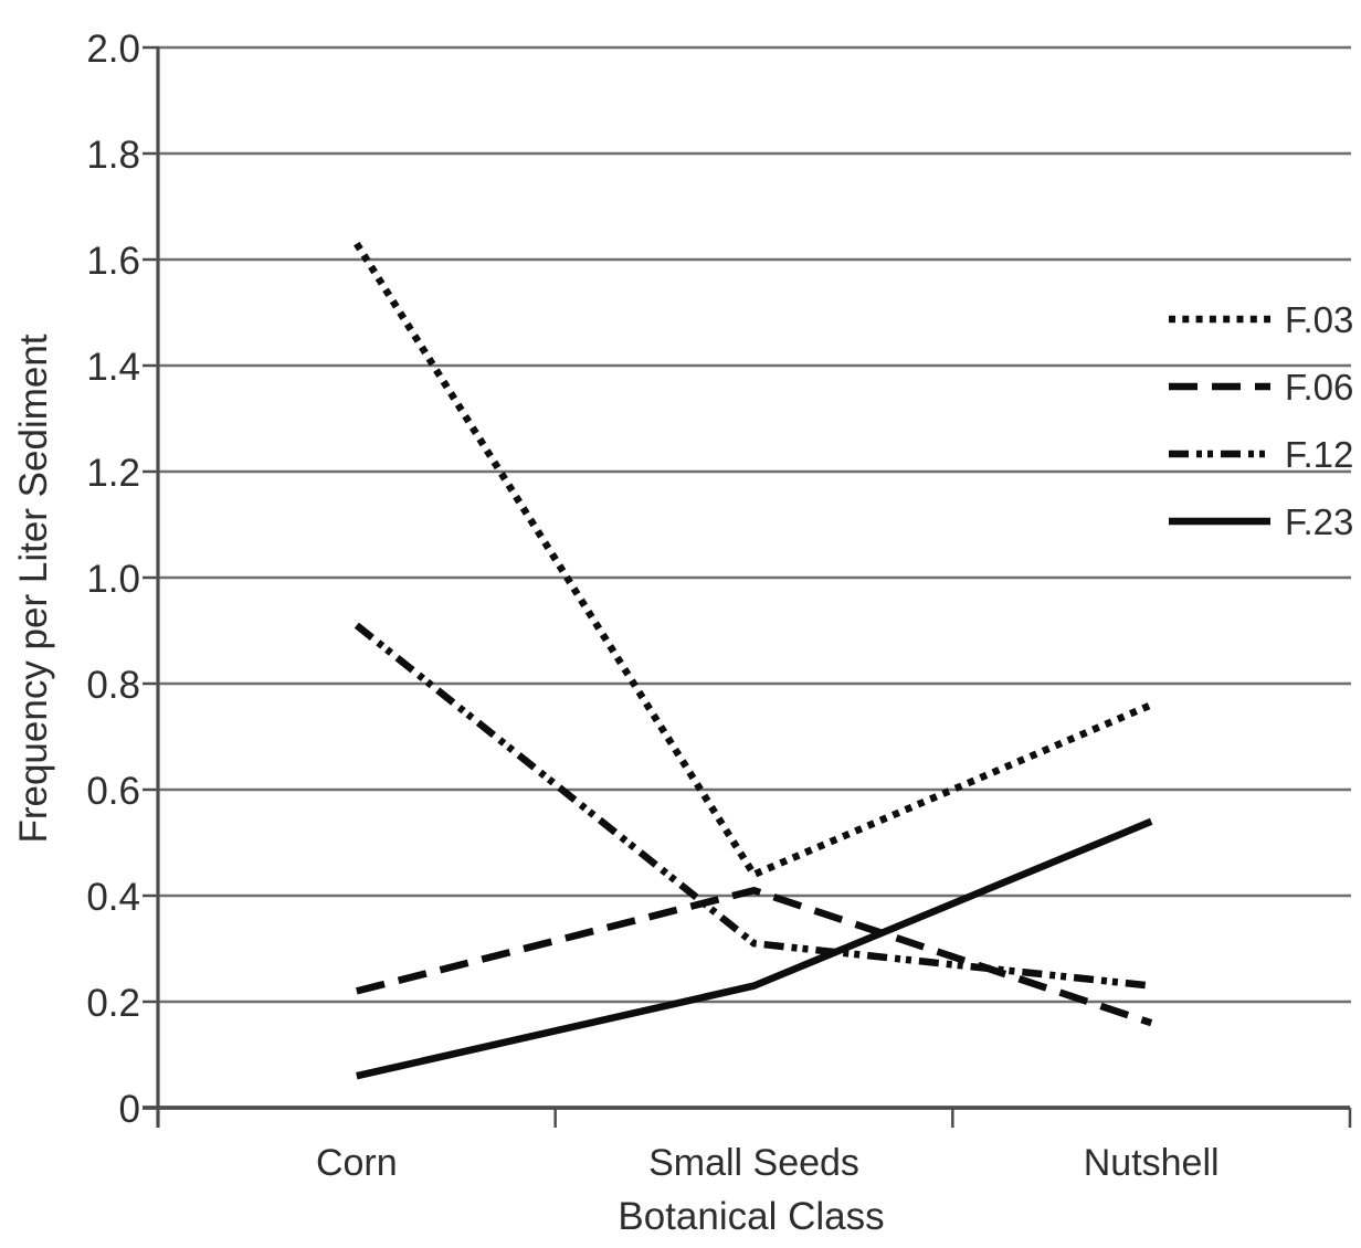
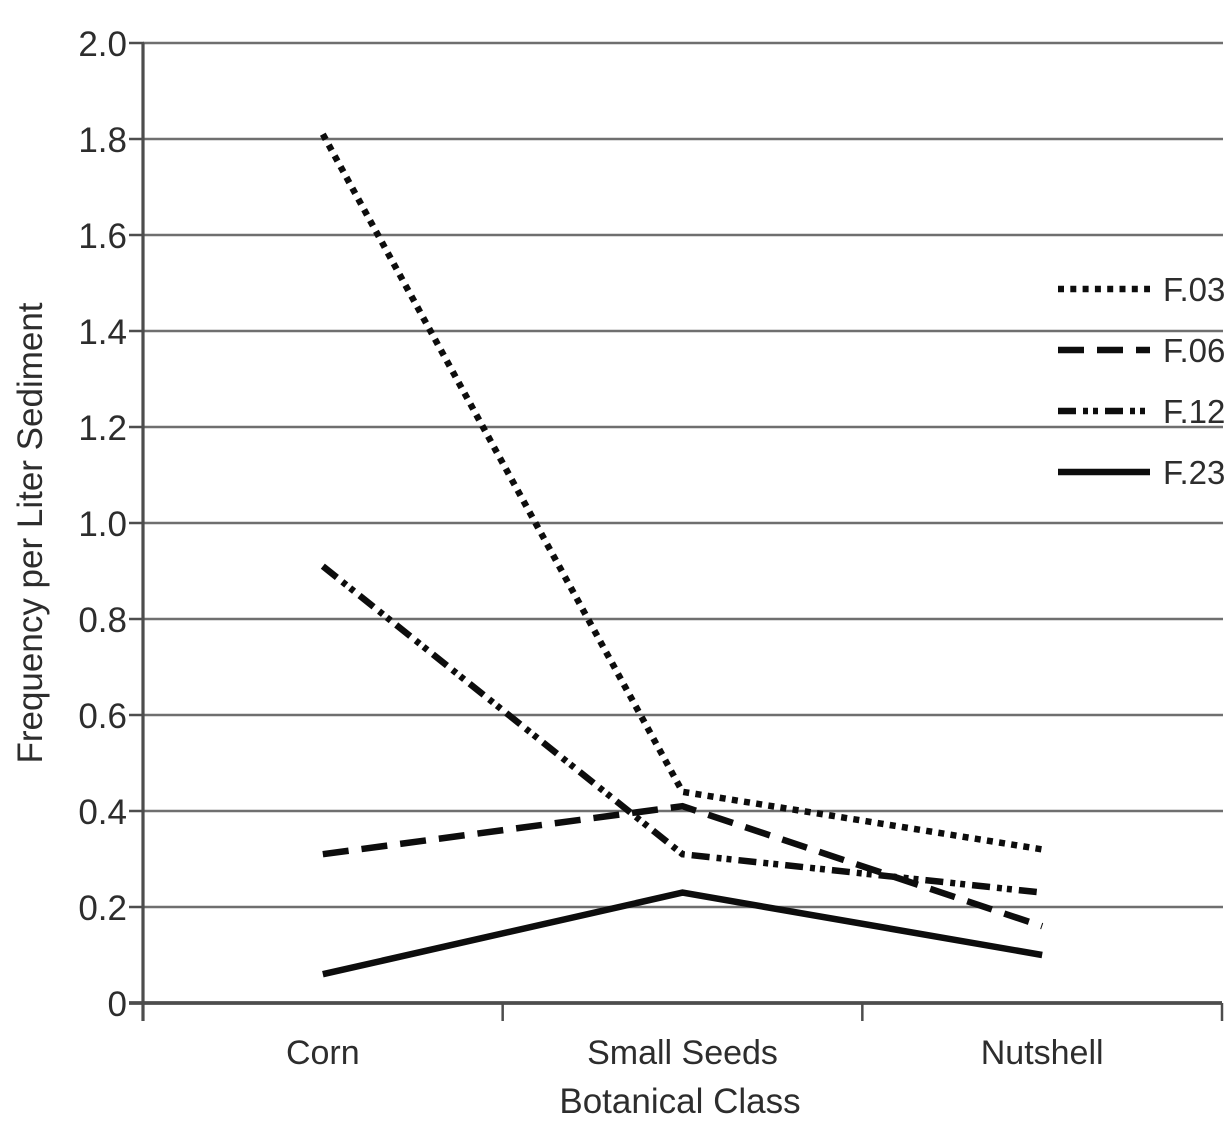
F.03/Corn: 1.63 -> 1.81
F.06/Corn: 0.22 -> 0.31
F.03/Nutshell: 0.76 -> 0.32
F.23/Nutshell: 0.54 -> 0.10
